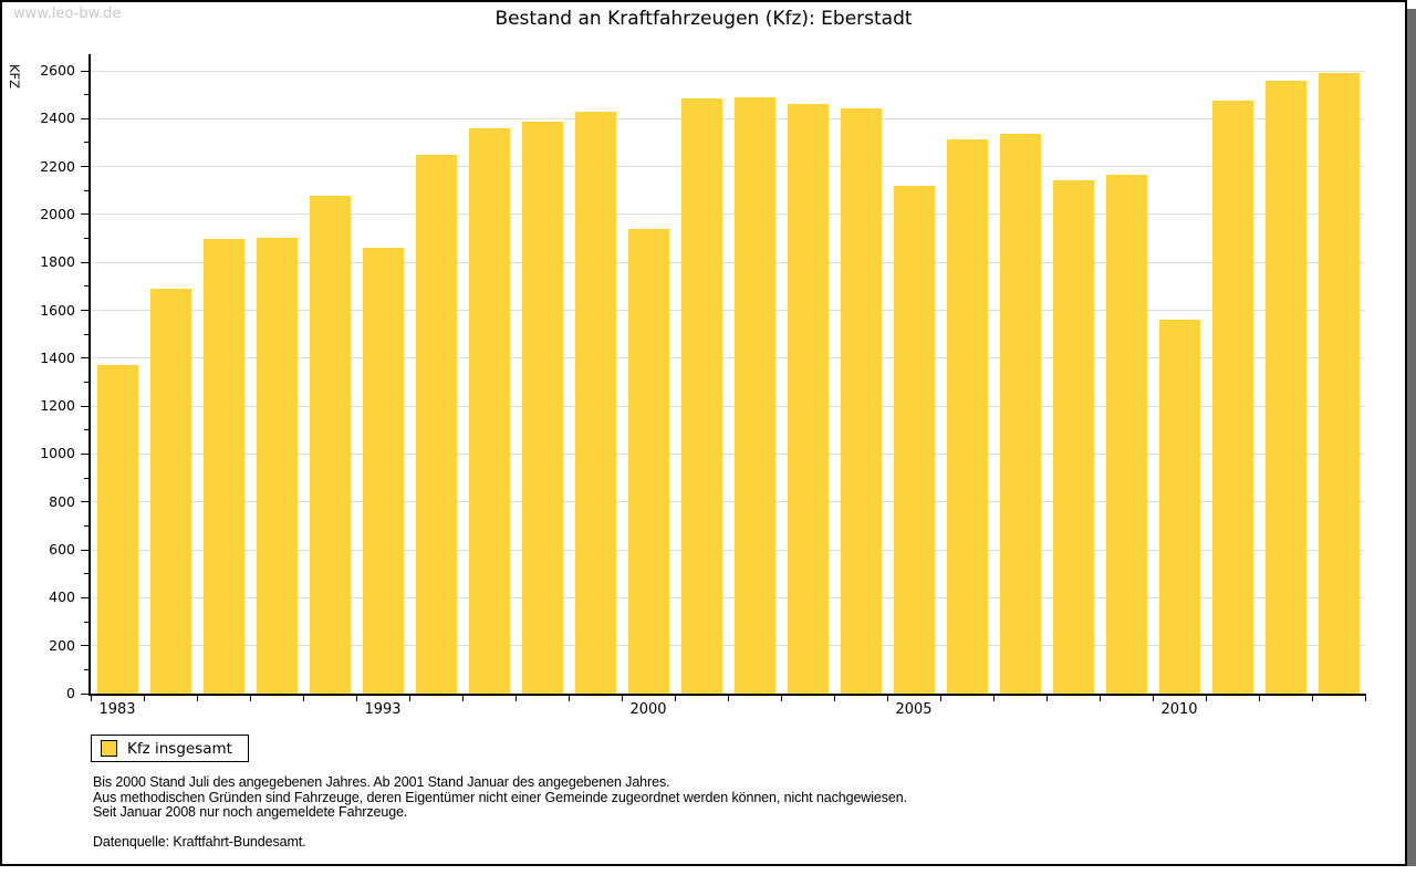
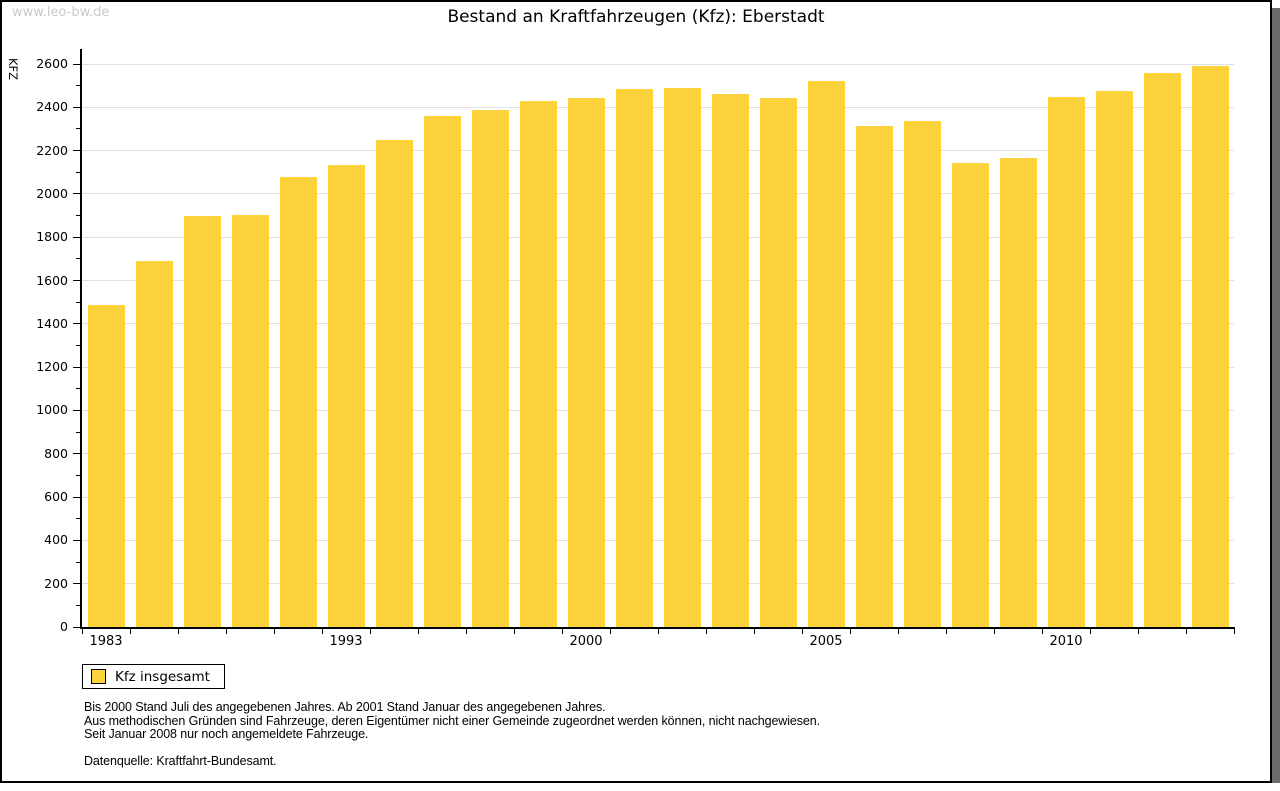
1983: 1370 -> 1480
1993: 1860 -> 2140
2000: 1940 -> 2440
2005: 2120 -> 2520
2010: 1560 -> 2450
